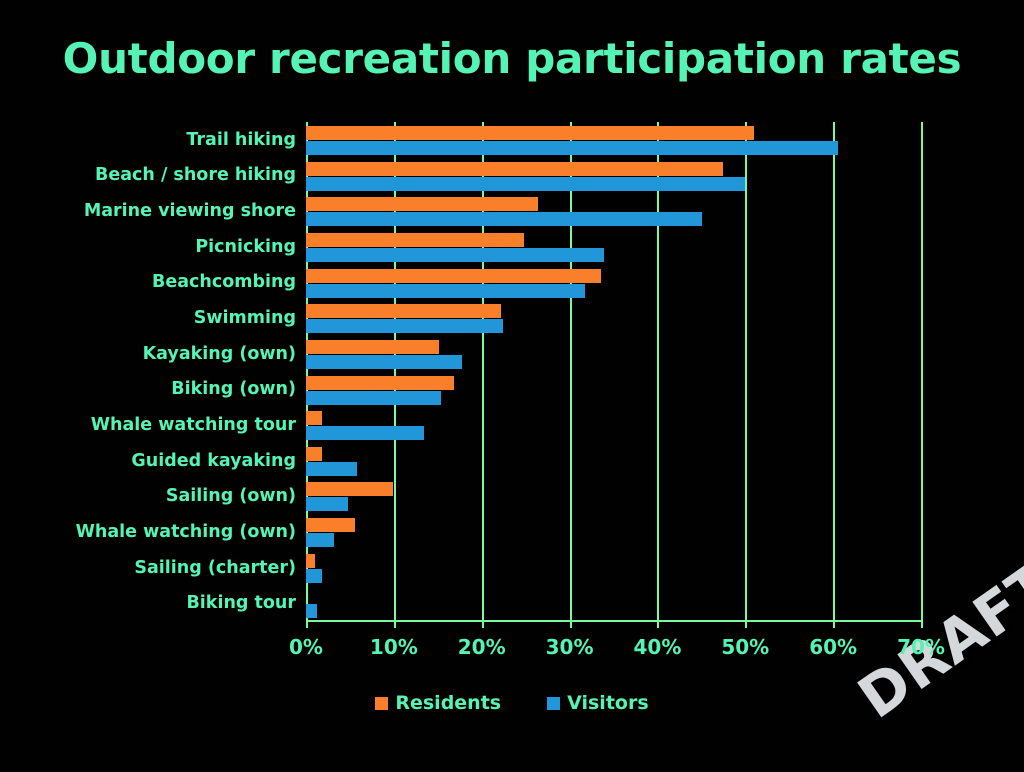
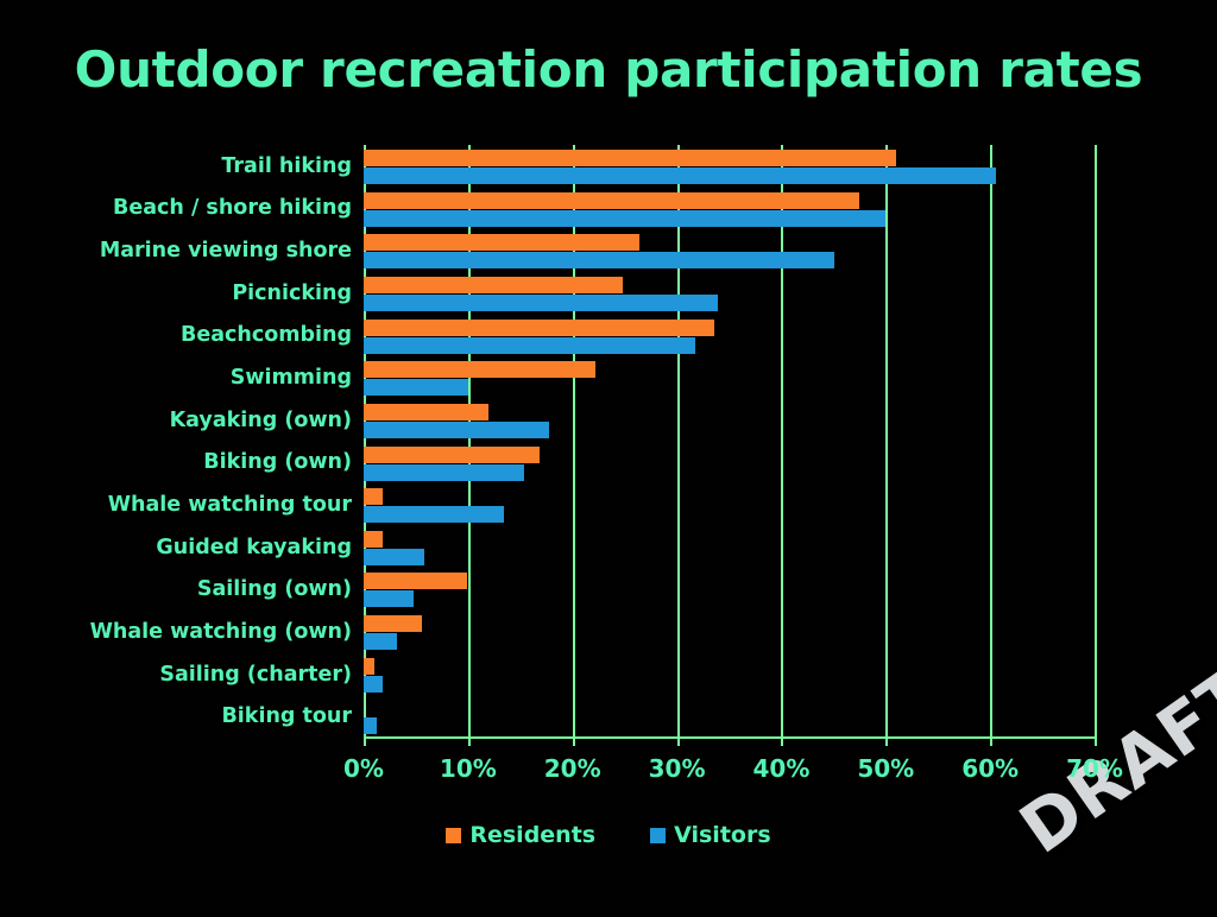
Visitors/Swimming: 22% -> 10%
Residents/Kayaking (own): 15% -> 12%
